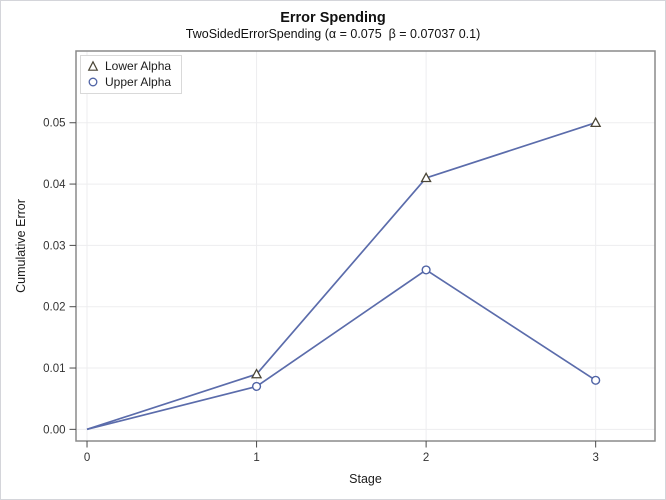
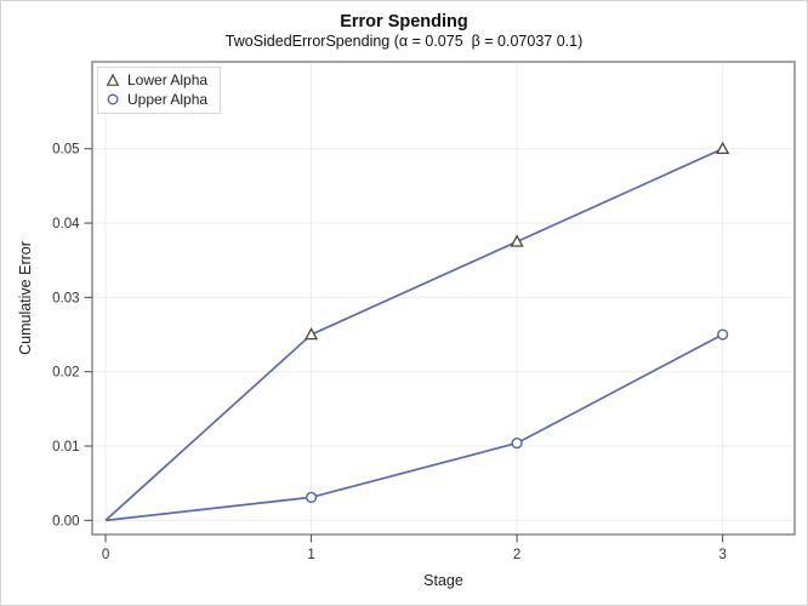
Lower Alpha/1: 0.009 -> 0.025
Upper Alpha/1: 0.007 -> 0.003
Lower Alpha/2: 0.041 -> 0.037
Upper Alpha/2: 0.026 -> 0.010
Upper Alpha/3: 0.008 -> 0.025
